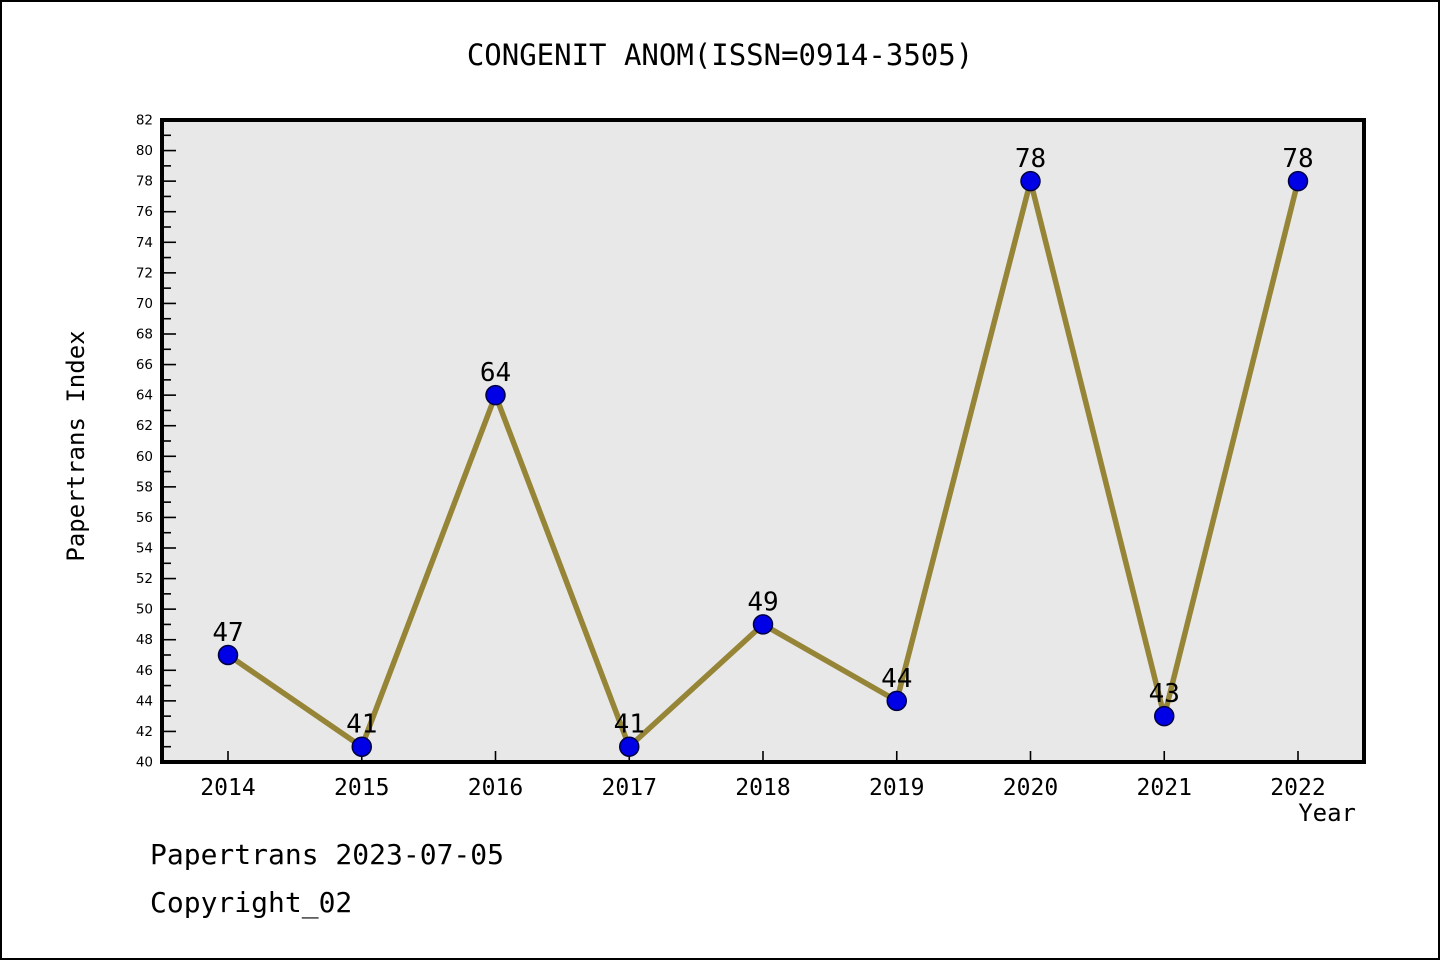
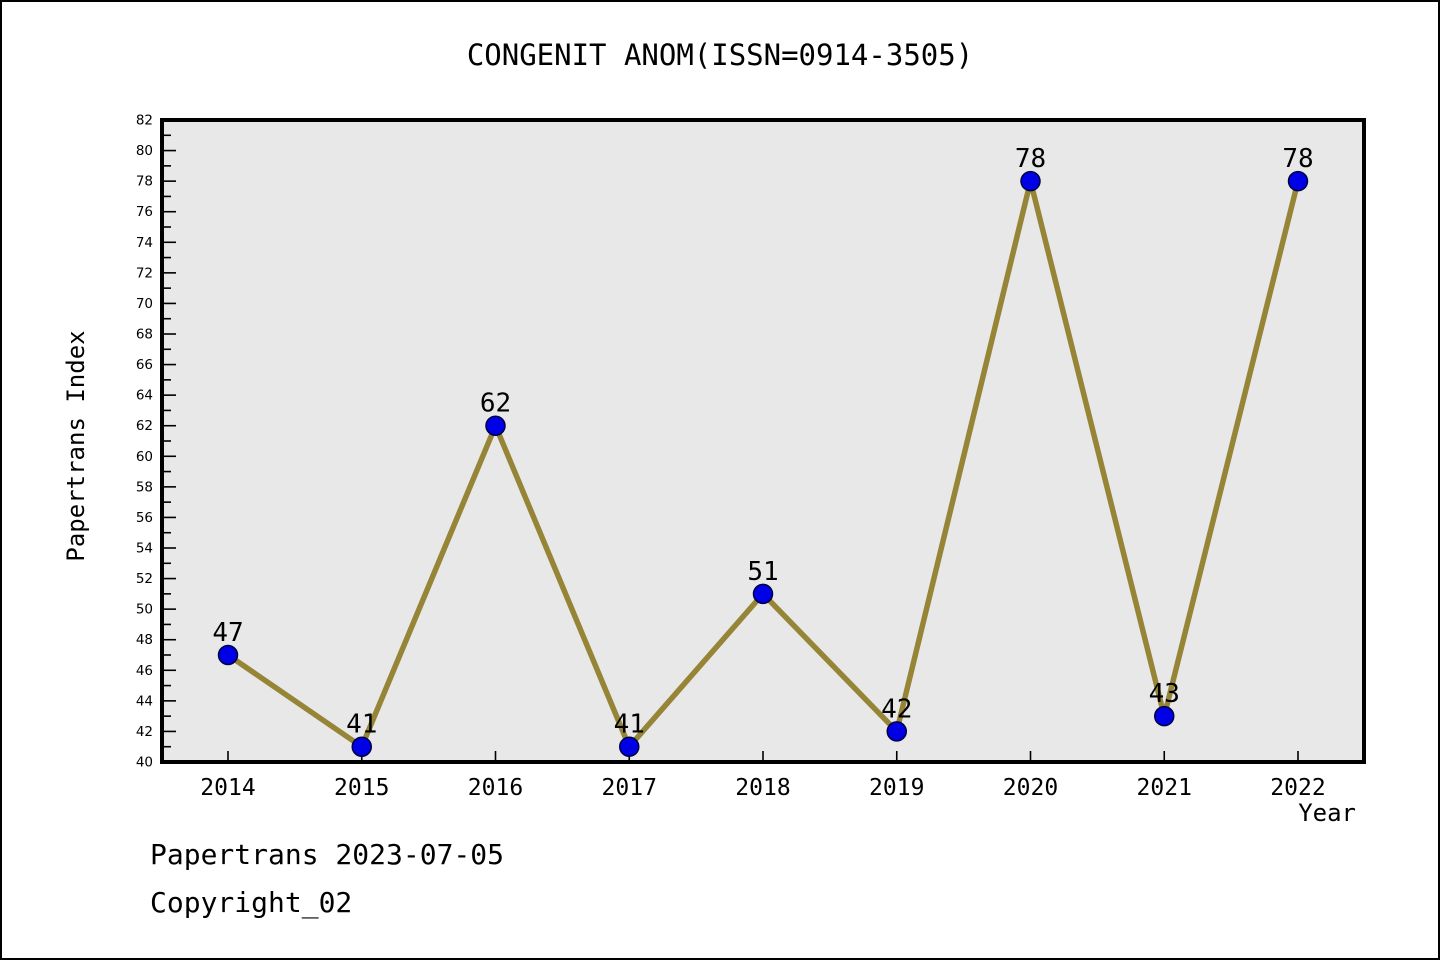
2016: 64 -> 62
2018: 49 -> 51
2019: 44 -> 42
